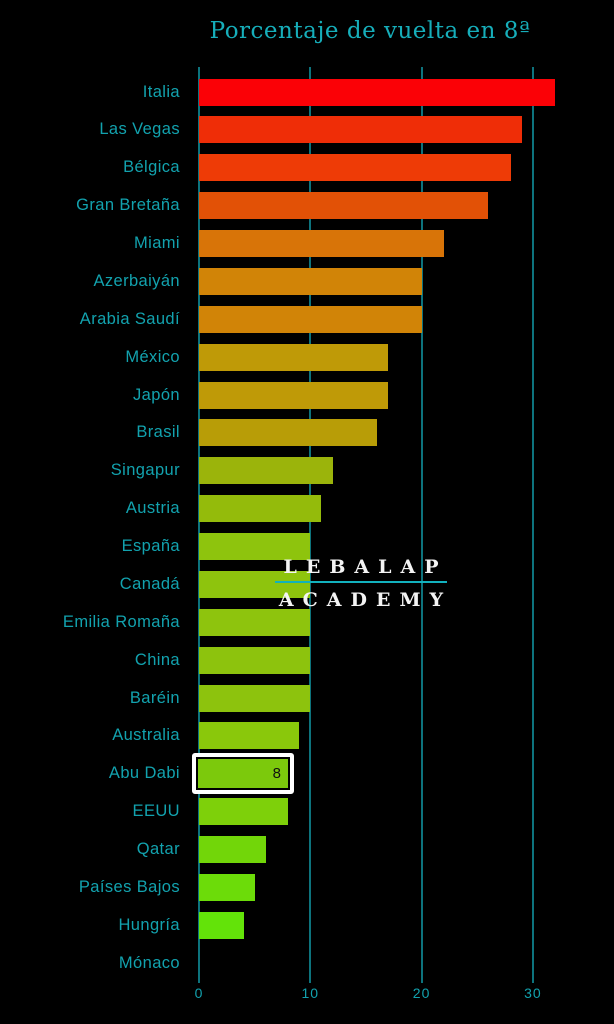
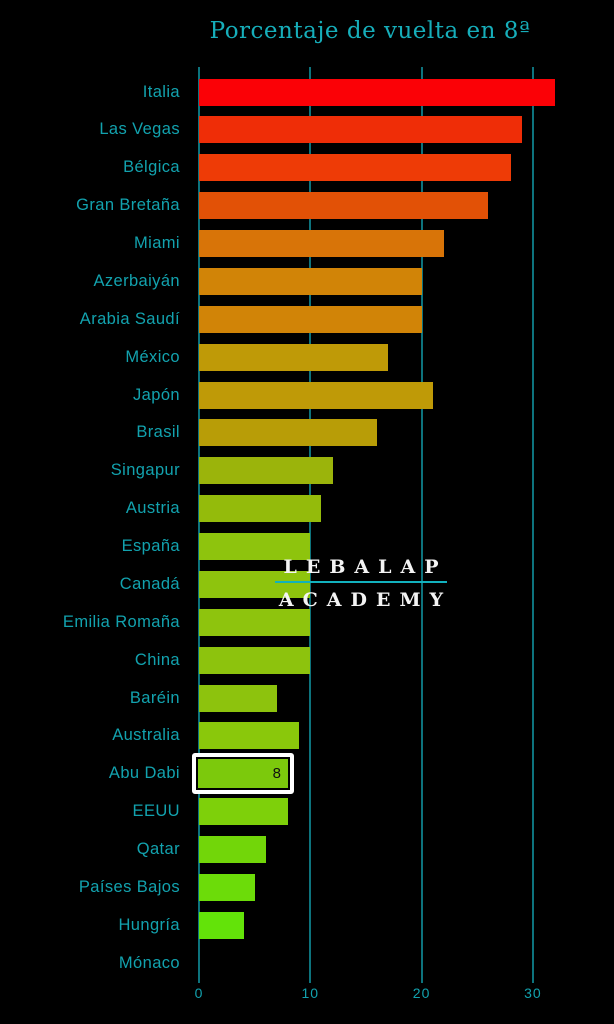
Japón: 17 -> 21
Baréin: 10 -> 7
